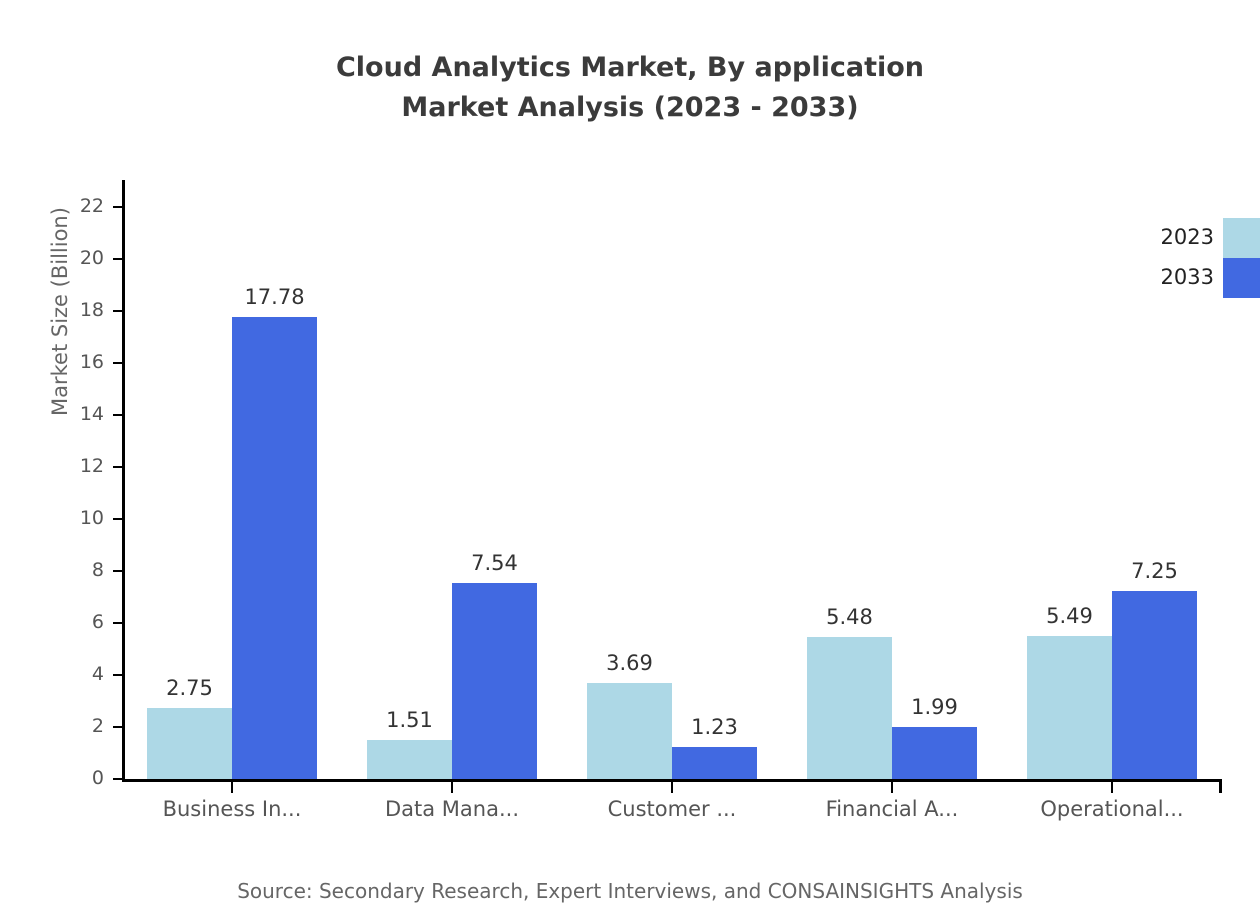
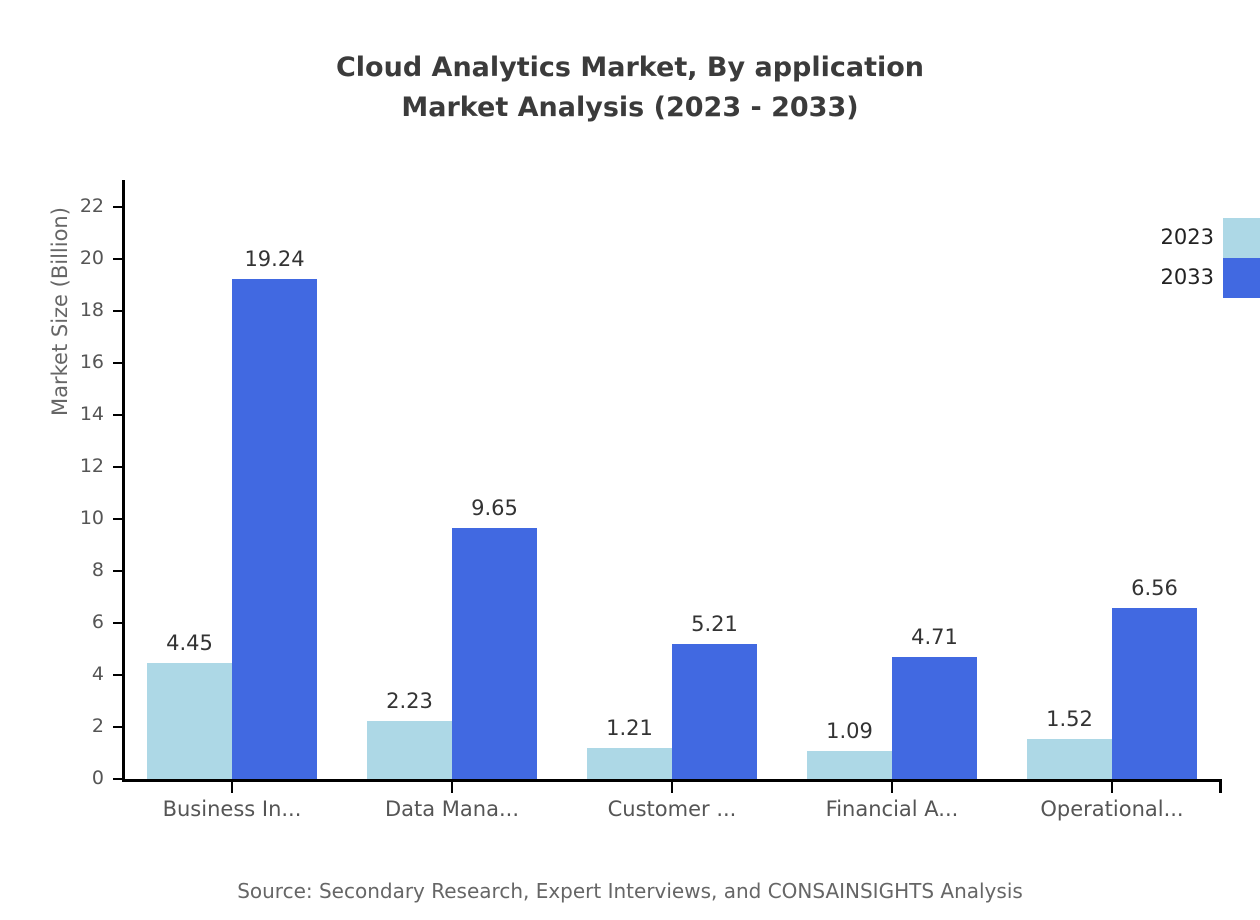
2023/Business In...: 2.75 -> 4.45
2033/Business In...: 17.78 -> 19.24
2023/Data Mana...: 1.51 -> 2.23
2033/Data Mana...: 7.54 -> 9.65
2023/Customer ...: 3.69 -> 1.21
2033/Customer ...: 1.23 -> 5.21
2023/Financial A...: 5.48 -> 1.09
2033/Financial A...: 1.99 -> 4.71
2023/Operational...: 5.49 -> 1.52
2033/Operational...: 7.25 -> 6.56
